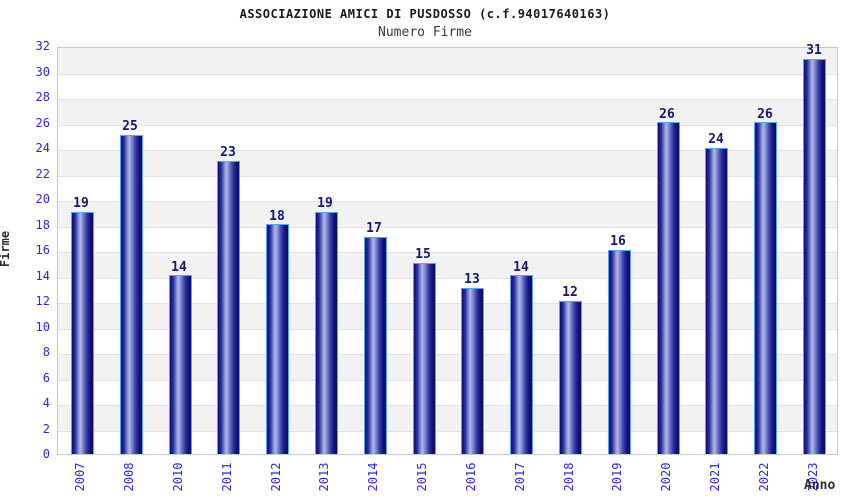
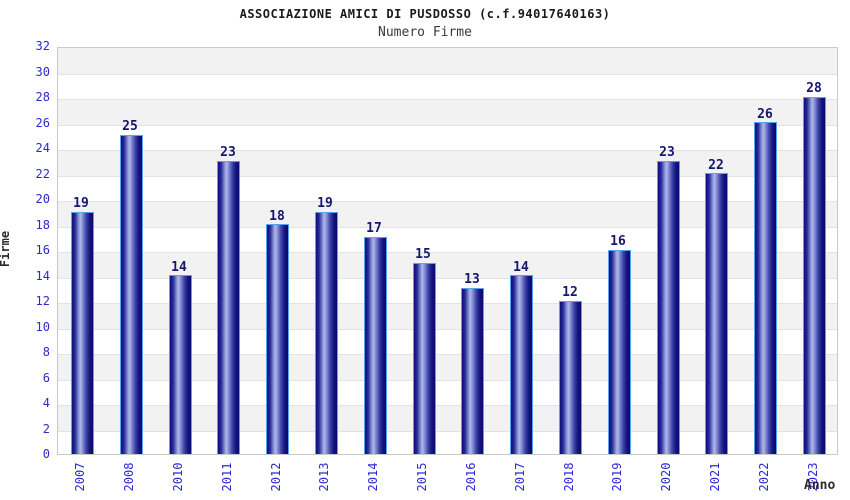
2020: 26 -> 23
2021: 24 -> 22
2023: 31 -> 28
